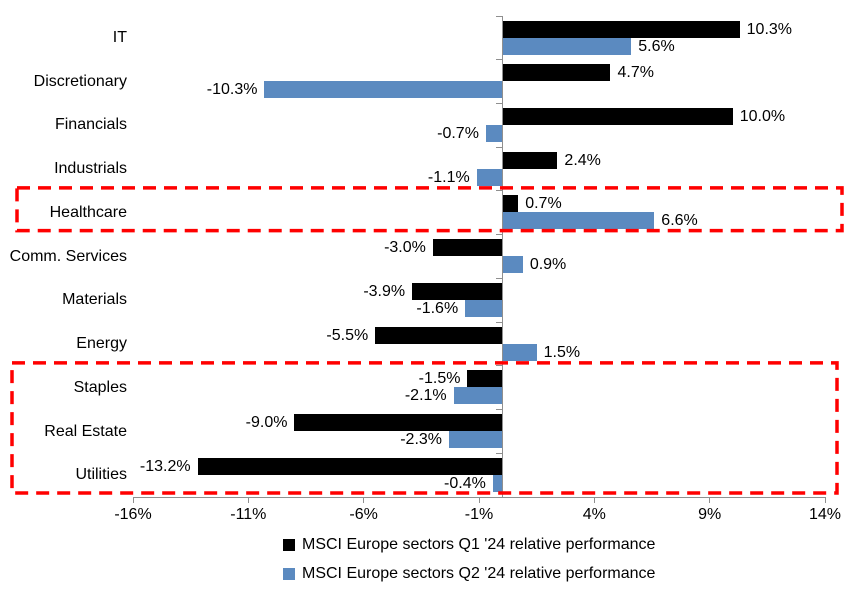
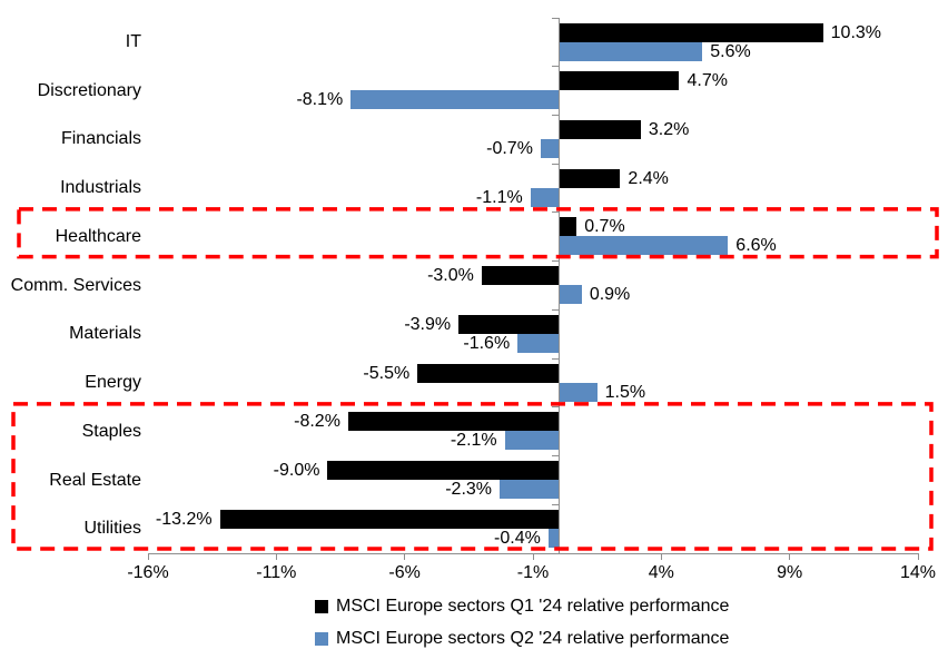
MSCI Europe sectors Q2 '24 relative performance/Discretionary: -10.3% -> -8.1%
MSCI Europe sectors Q1 '24 relative performance/Financials: 10.0% -> 3.2%
MSCI Europe sectors Q1 '24 relative performance/Staples: -1.5% -> -8.2%
